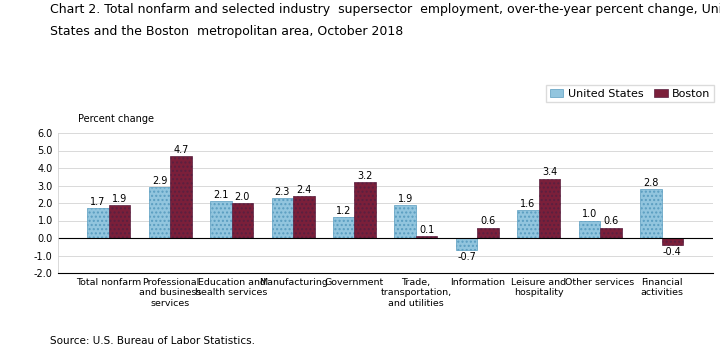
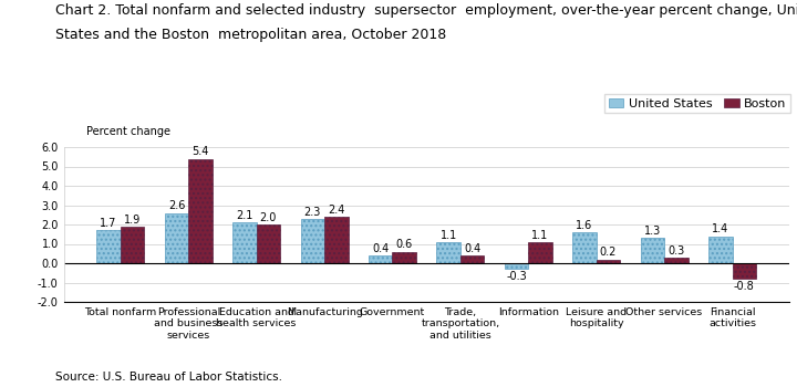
United States/Professional and business services: 2.9 -> 2.6
Boston/Professional and business services: 4.7 -> 5.4
United States/Government: 1.2 -> 0.4
Boston/Government: 3.2 -> 0.6
United States/Trade, transportation, and utilities: 1.9 -> 1.1
Boston/Trade, transportation, and utilities: 0.1 -> 0.4
United States/Information: -0.7 -> -0.3
Boston/Information: 0.6 -> 1.1
Boston/Leisure and hospitality: 3.4 -> 0.2
United States/Other services: 1.0 -> 1.3
Boston/Other services: 0.6 -> 0.3
United States/Financial activities: 2.8 -> 1.4
Boston/Financial activities: -0.4 -> -0.8
